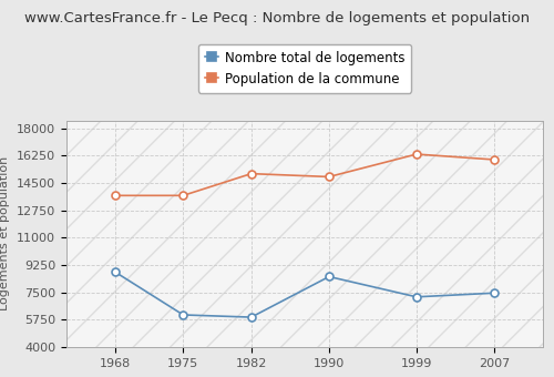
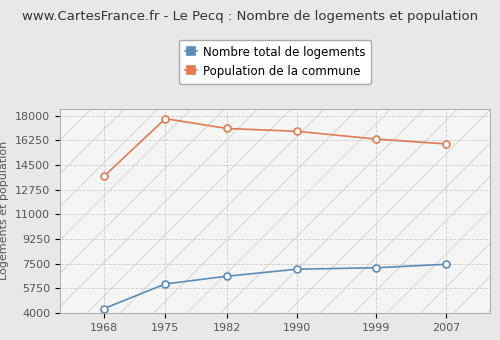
Nombre total de logements/1968: 8800 -> 4300
Population de la commune/1975: 13700 -> 17800
Nombre total de logements/1982: 5900 -> 6600
Population de la commune/1982: 15100 -> 17100
Nombre total de logements/1990: 8500 -> 7100
Population de la commune/1990: 14900 -> 16900
